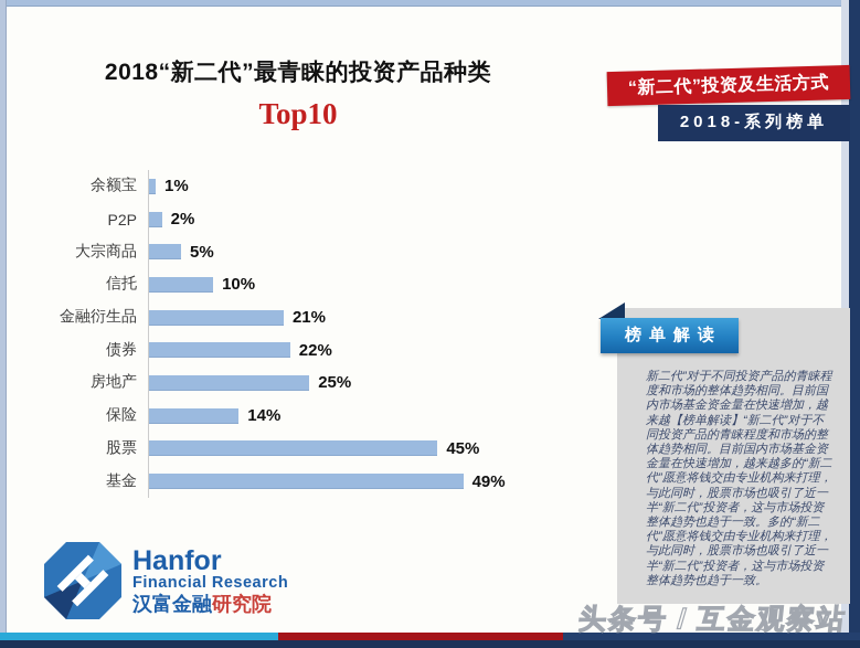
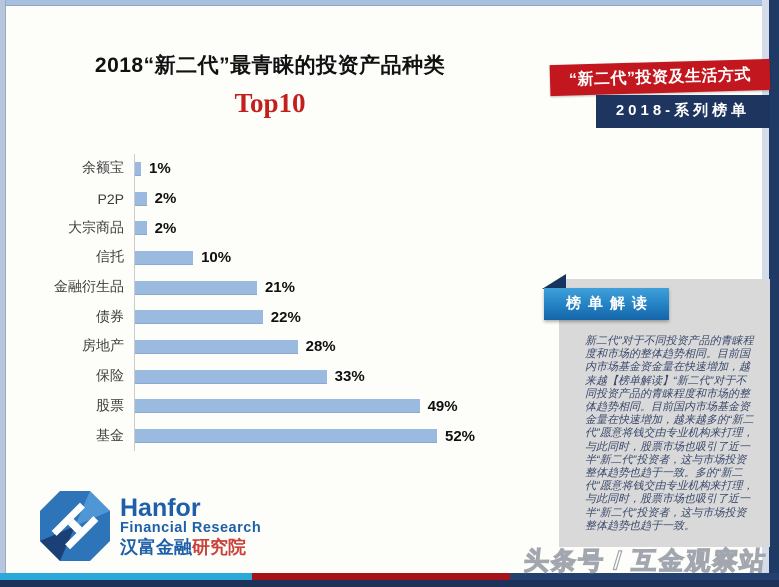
大宗商品: 5% -> 2%
房地产: 25% -> 28%
保险: 14% -> 33%
股票: 45% -> 49%
基金: 49% -> 52%
